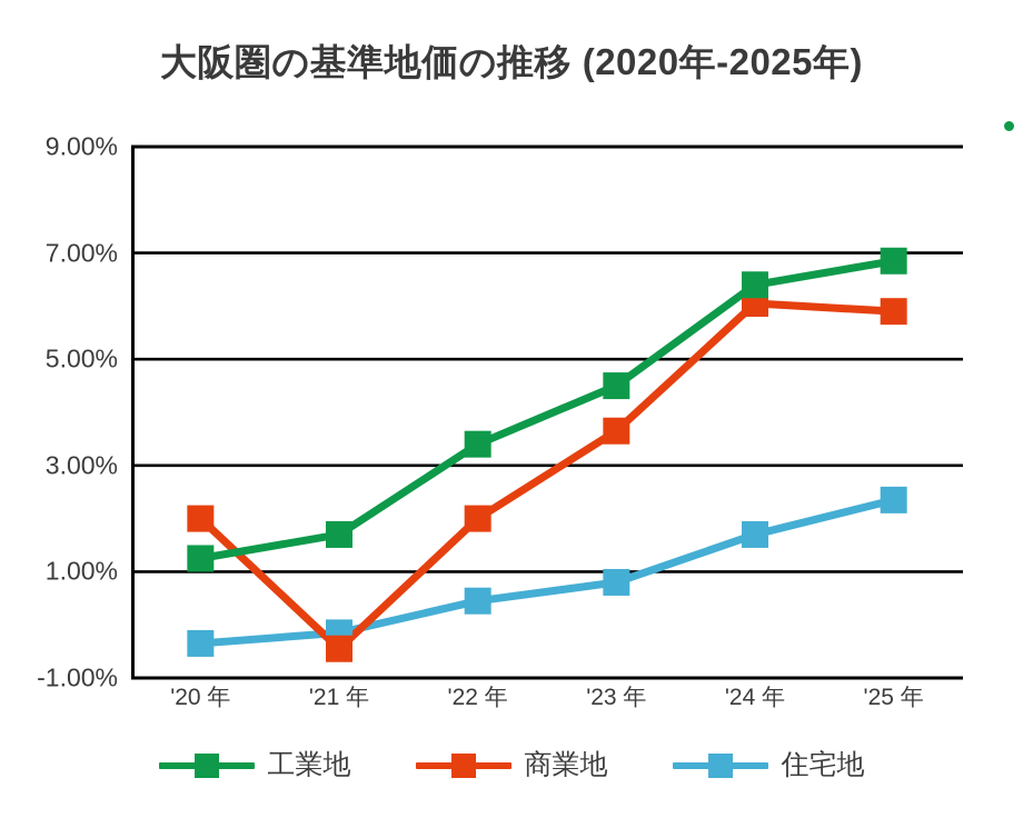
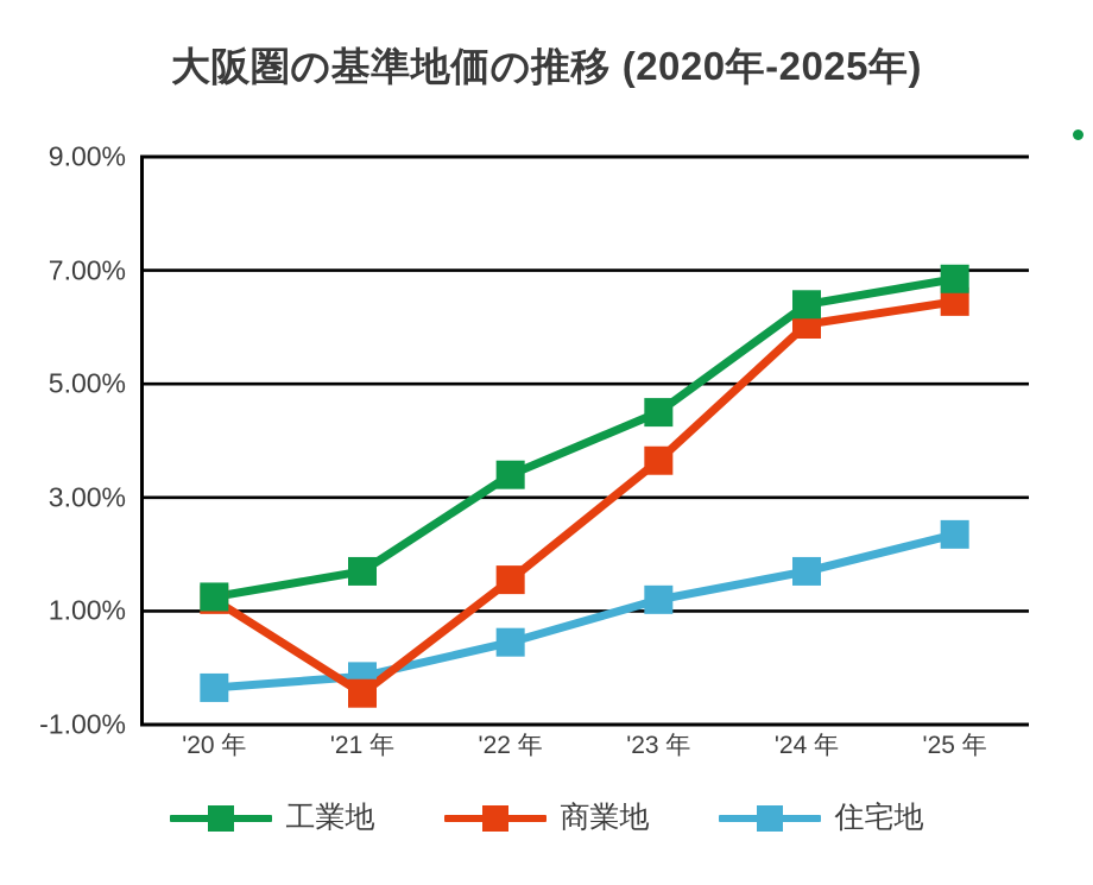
商業地/'20 年: 2.0% -> 1.2%
商業地/'22 年: 2.0% -> 1.6%
住宅地/'23 年: 0.8% -> 1.2%
商業地/'25 年: 5.9% -> 6.5%
